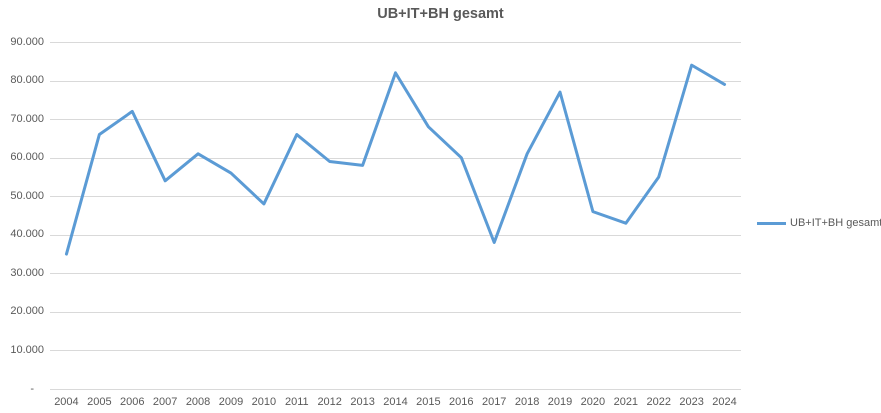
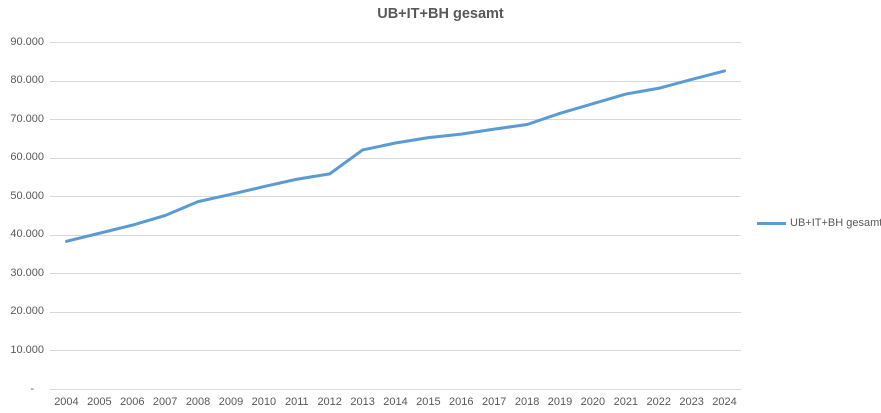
2004: 35000 -> 38000
2005: 66000 -> 40000
2006: 72000 -> 42000
2007: 54000 -> 45000
2008: 61000 -> 49000
2009: 56000 -> 50000
2010: 48000 -> 52000
2011: 66000 -> 54000
2012: 59000 -> 56000
2013: 58000 -> 62000
2014: 82000 -> 64000
2015: 68000 -> 65000
2016: 60000 -> 66000
2017: 38000 -> 67000
2018: 61000 -> 69000
2019: 77000 -> 72000
2020: 46000 -> 74000
2021: 43000 -> 76000
2022: 55000 -> 78000
2023: 84000 -> 80000
2024: 79000 -> 82000
